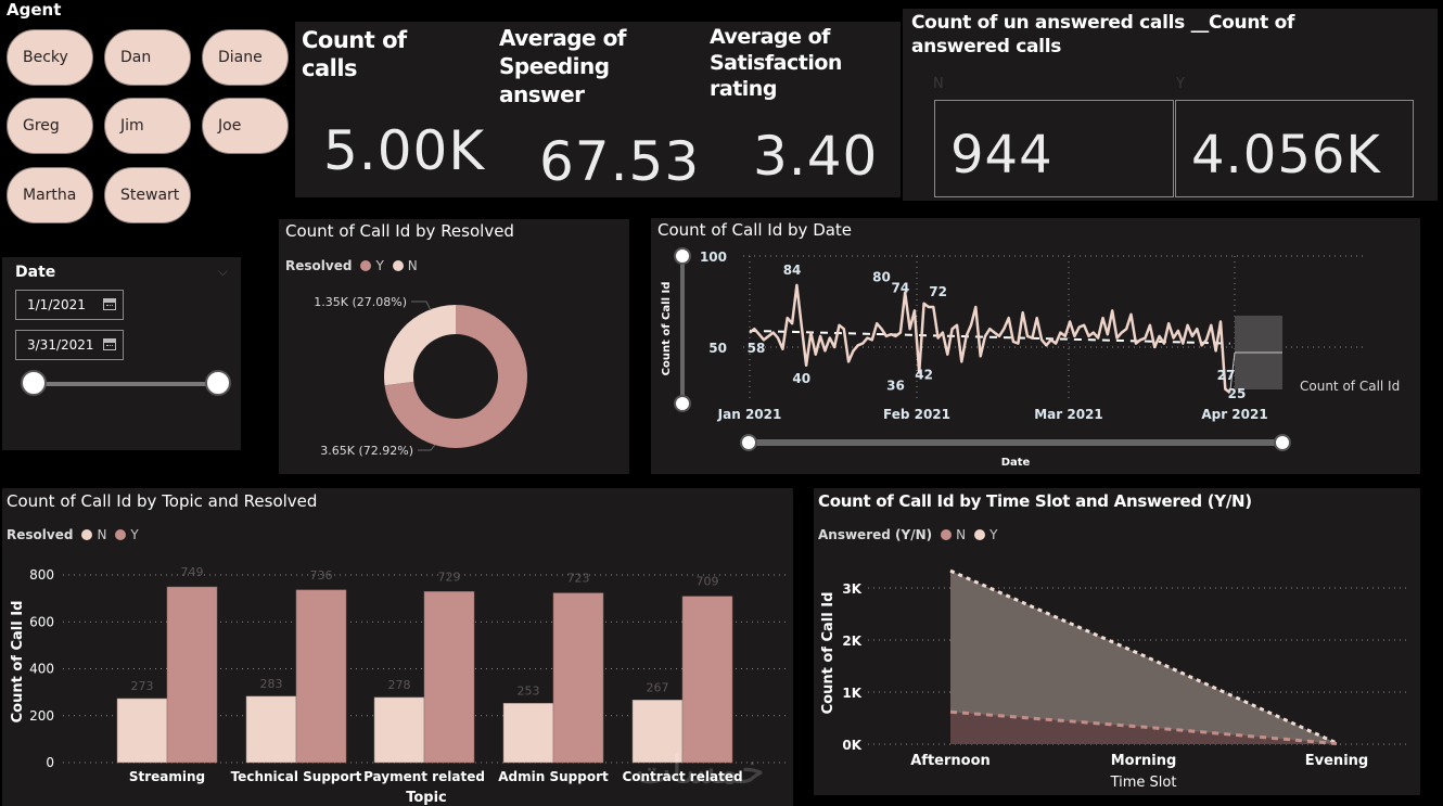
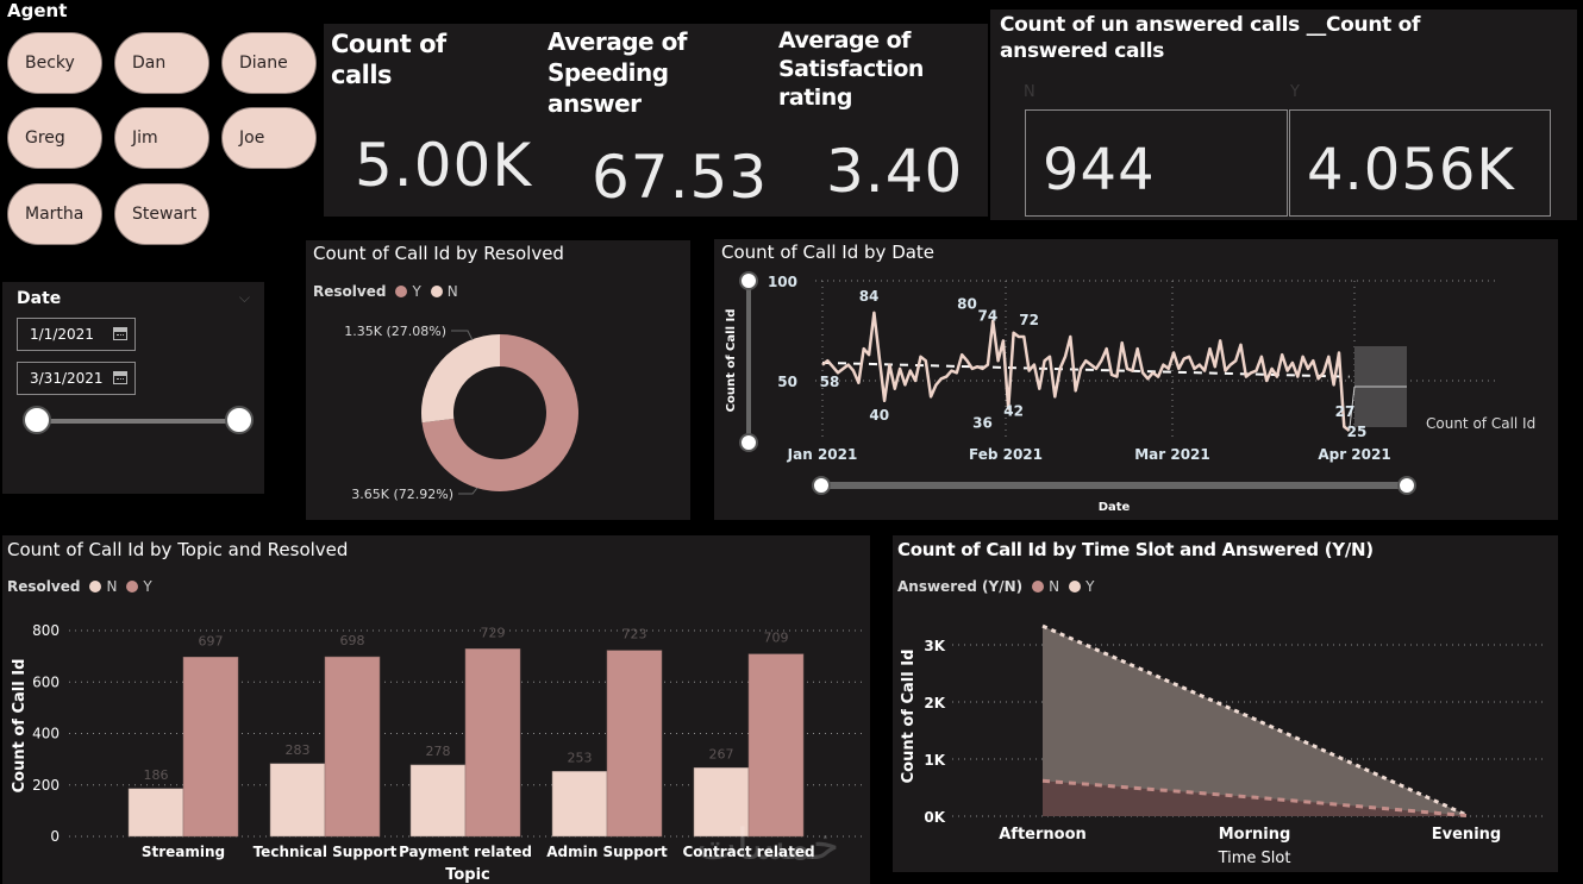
Count of Call Id by Topic and Resolved/N/Streaming: 273 -> 186
Count of Call Id by Topic and Resolved/Y/Streaming: 749 -> 697
Count of Call Id by Topic and Resolved/Y/Technical Support: 736 -> 698
